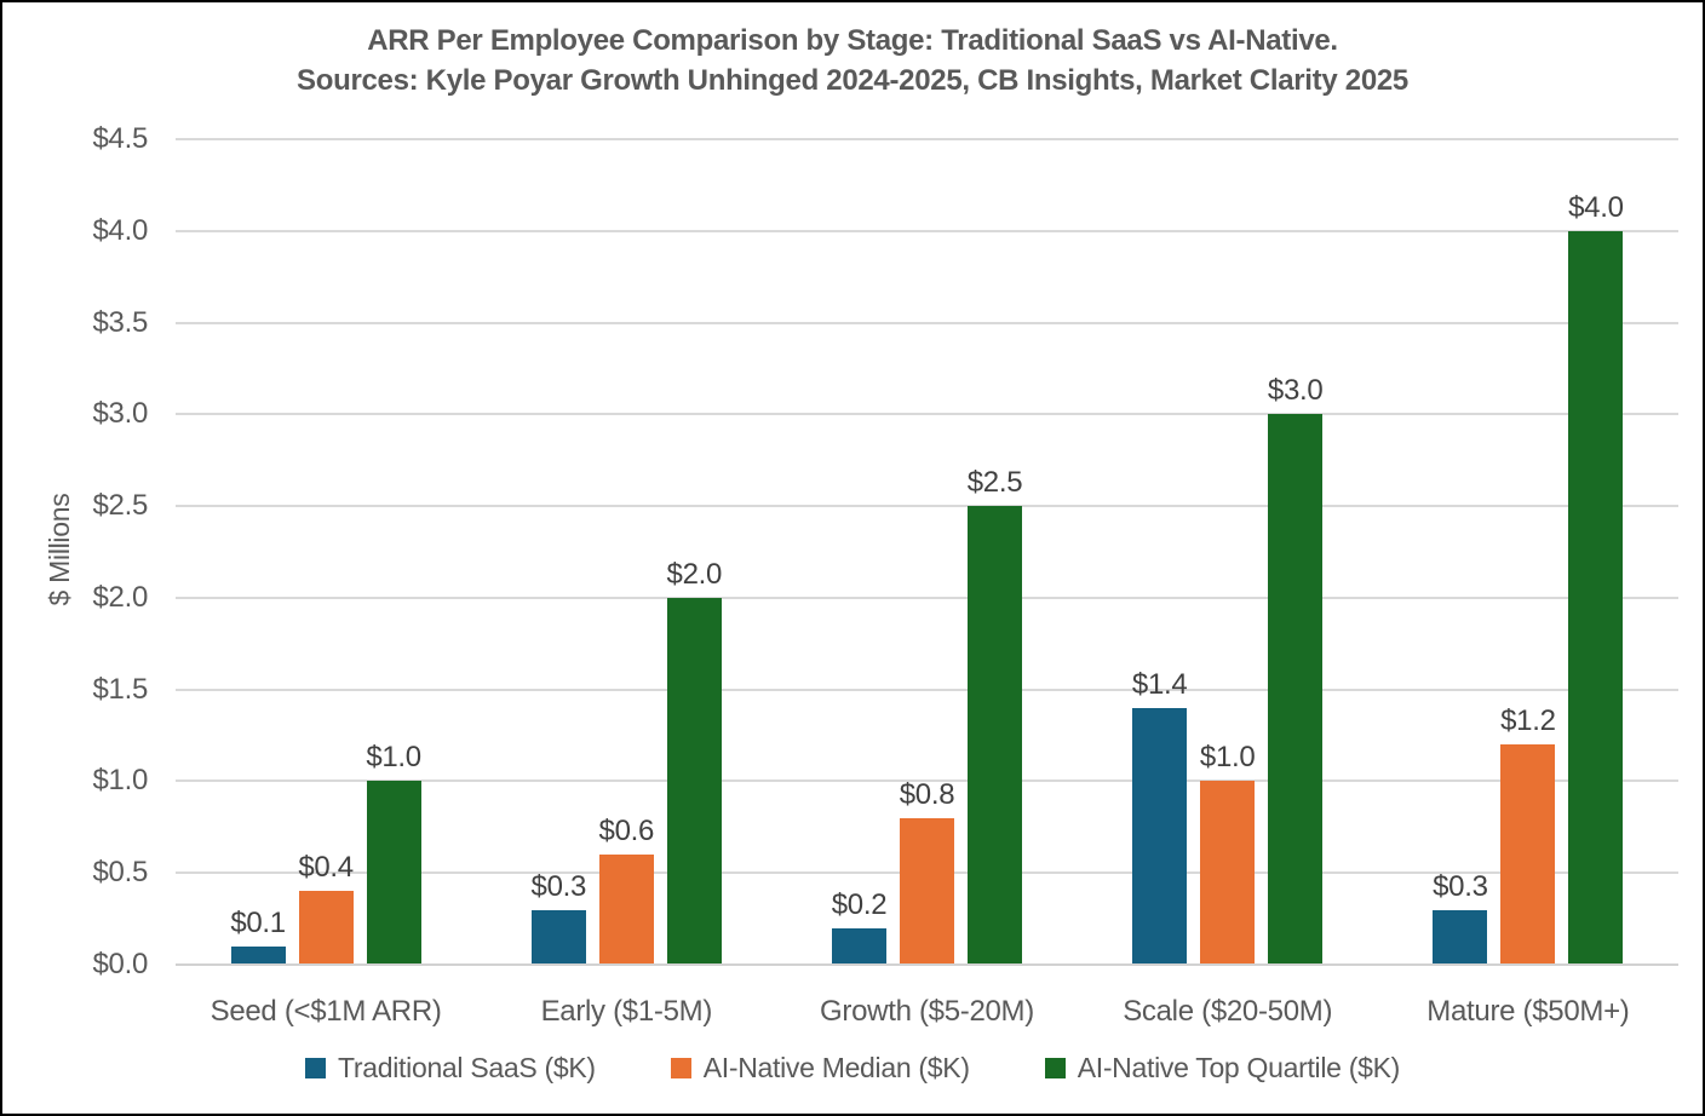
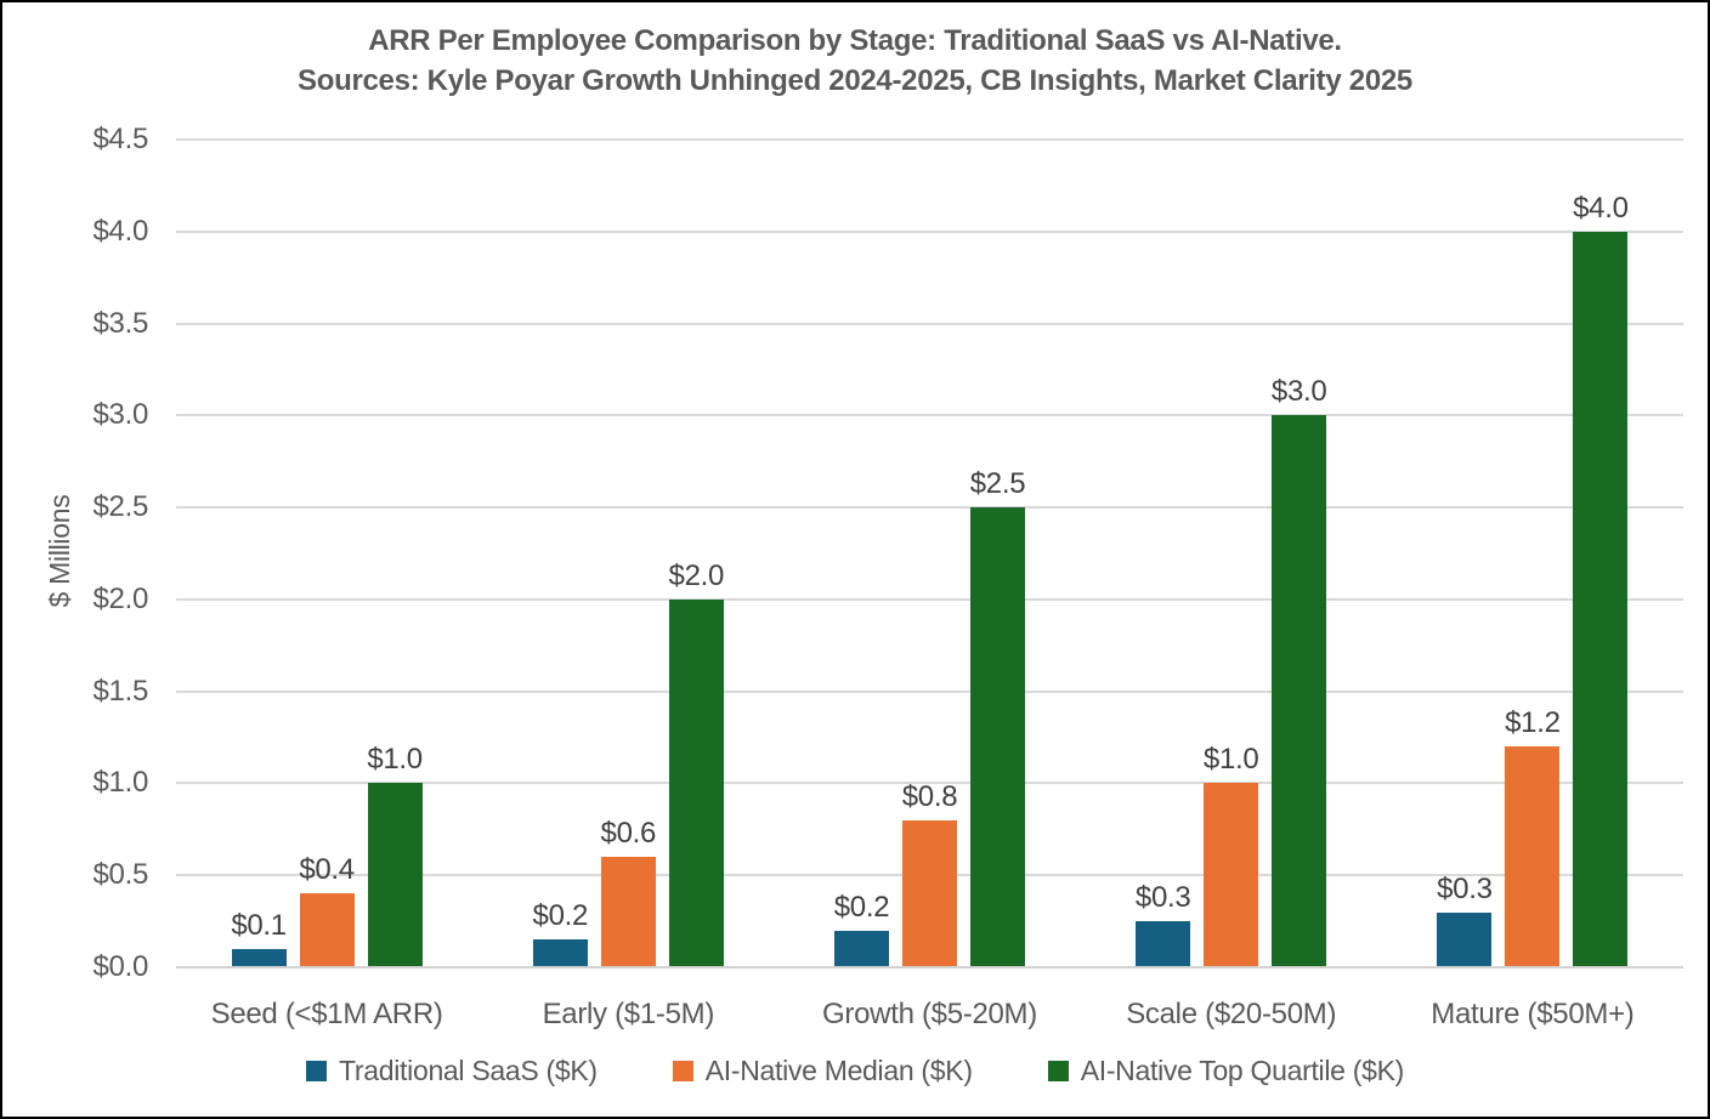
Traditional SaaS ($K)/Early ($1-5M): $0.3 -> $0.2
Traditional SaaS ($K)/Scale ($20-50M): $1.4 -> $0.3
